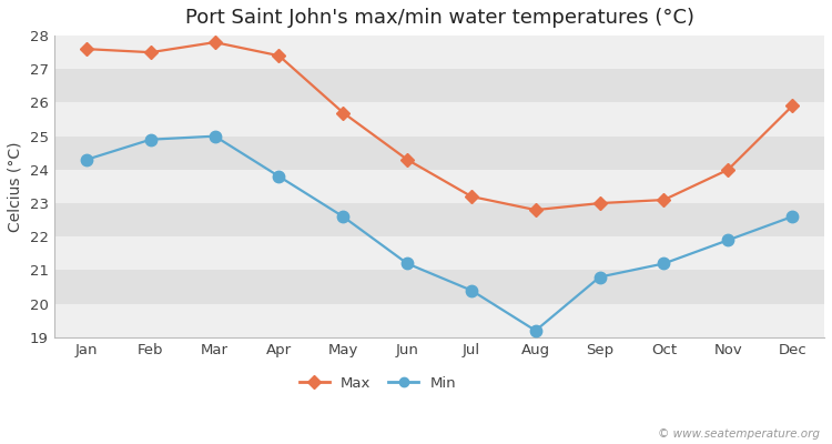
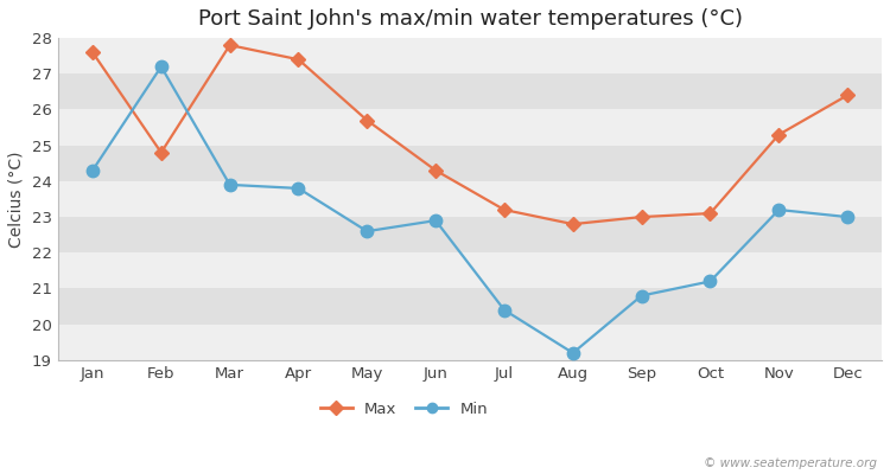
Max/Feb: 27.5 -> 24.8
Min/Feb: 24.9 -> 27.2
Min/Mar: 25.0 -> 23.9
Min/Jun: 21.2 -> 22.9
Max/Nov: 24.0 -> 25.3
Min/Nov: 21.9 -> 23.2
Max/Dec: 25.9 -> 26.4
Min/Dec: 22.6 -> 23.0
